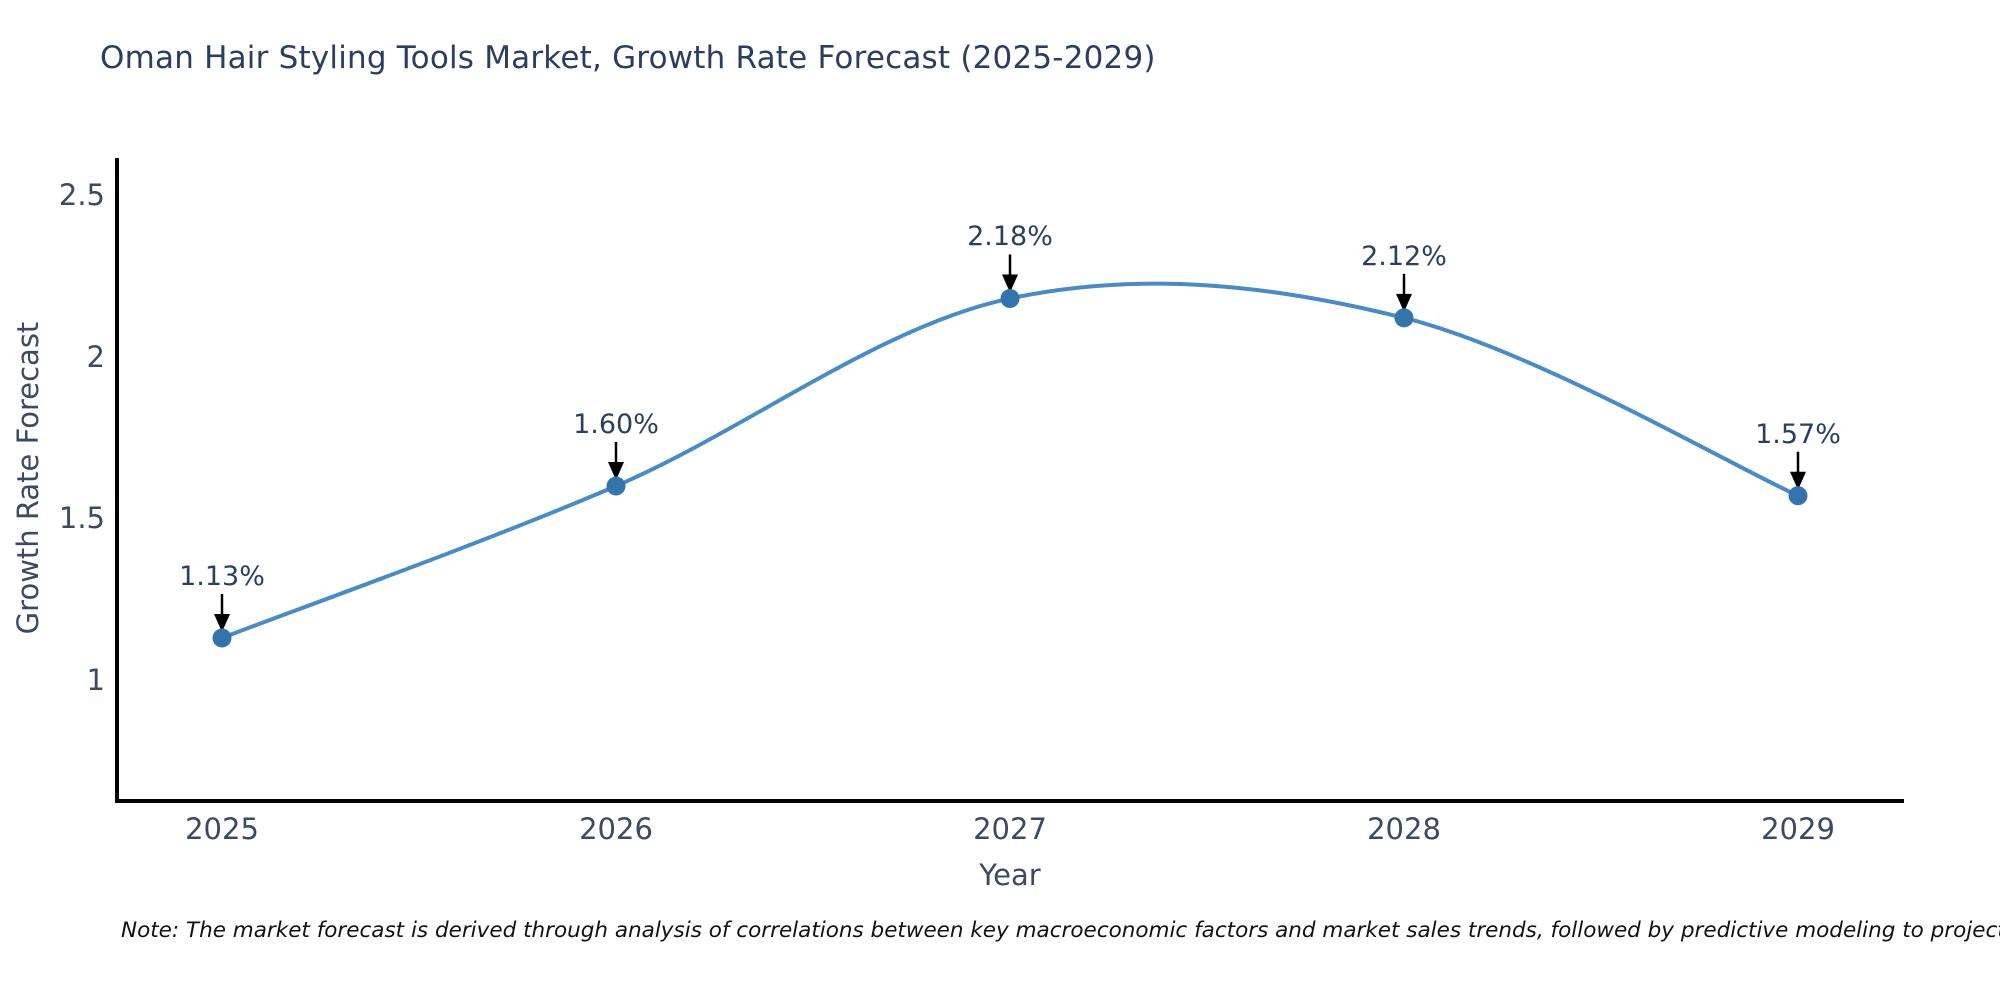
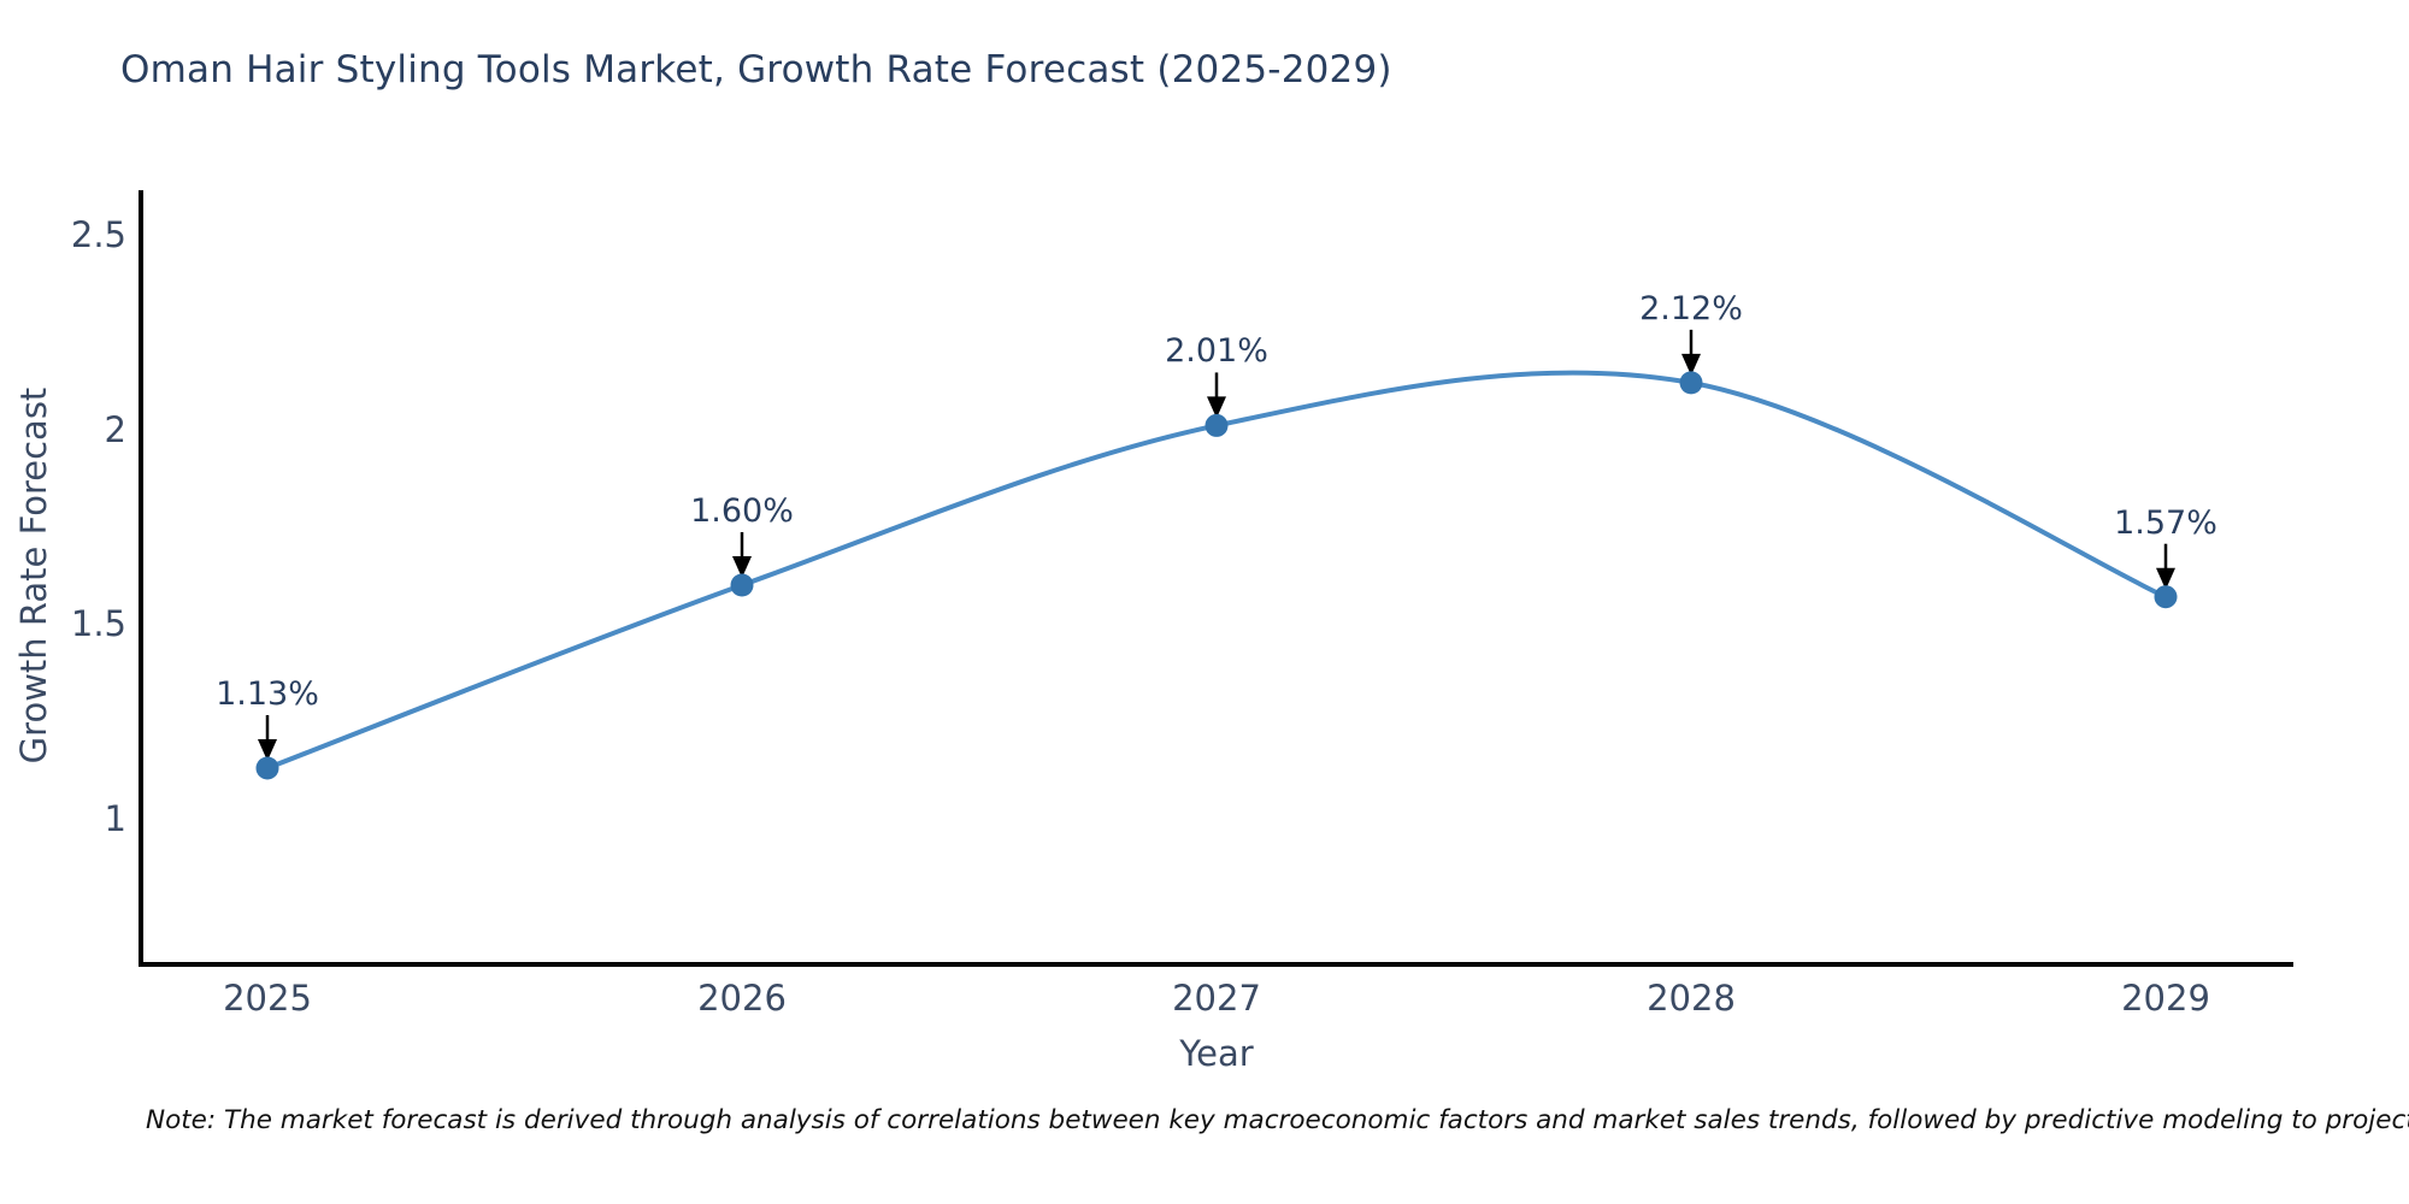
2027: 2.18% -> 2.01%
